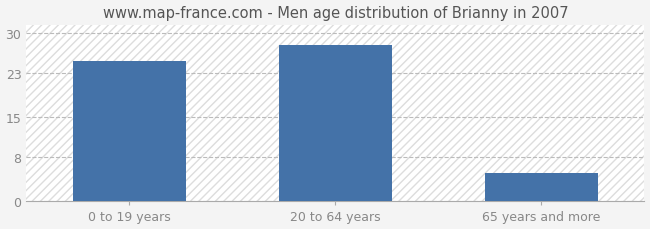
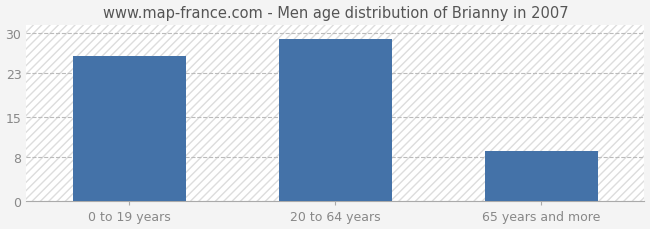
0 to 19 years: 25 -> 26
20 to 64 years: 28 -> 29
65 years and more: 5 -> 9
